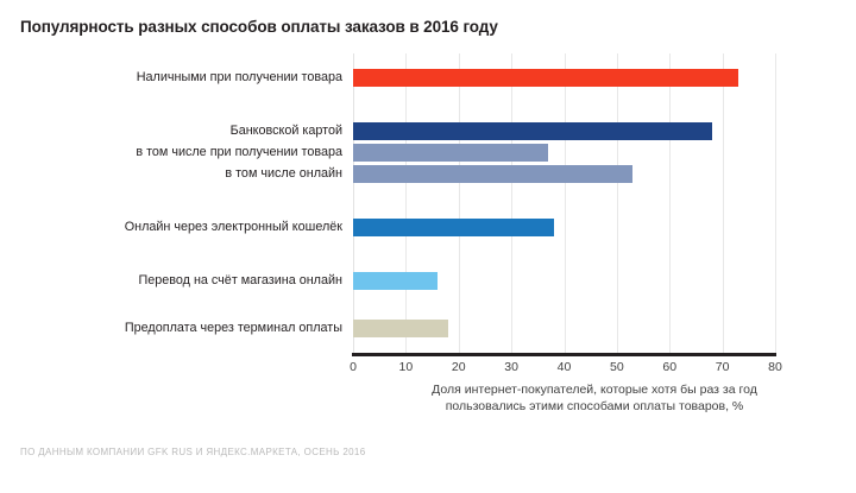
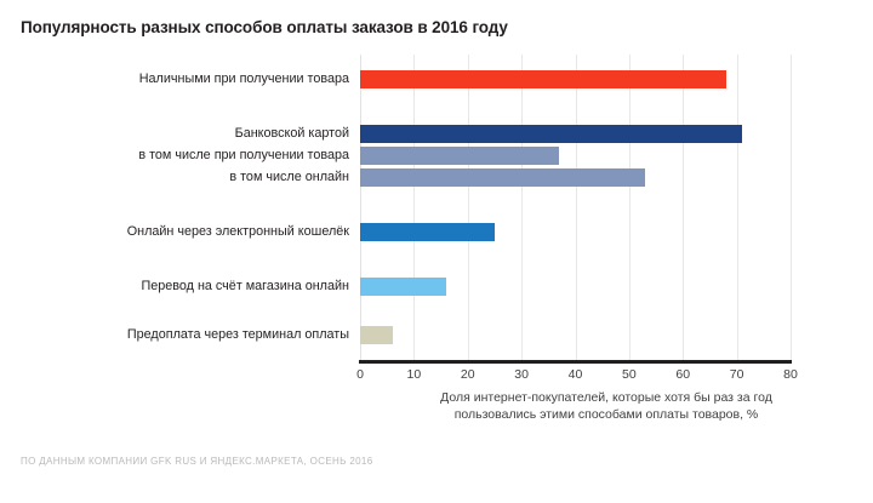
Наличными при получении товара: 73 -> 68
Банковской картой: 68 -> 71
Онлайн через электронный кошелёк: 38 -> 25
Предоплата через терминал оплаты: 18 -> 6
